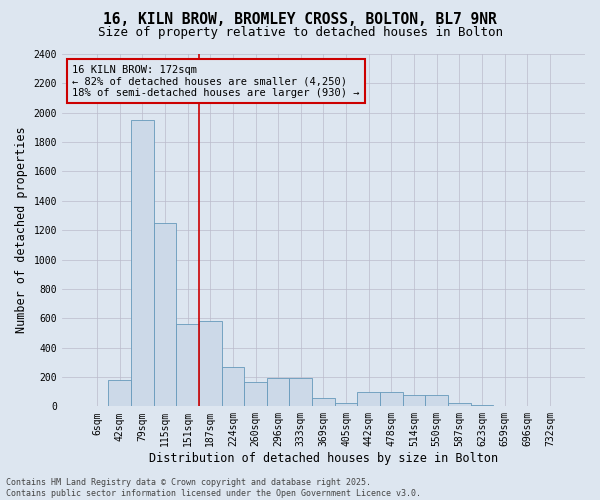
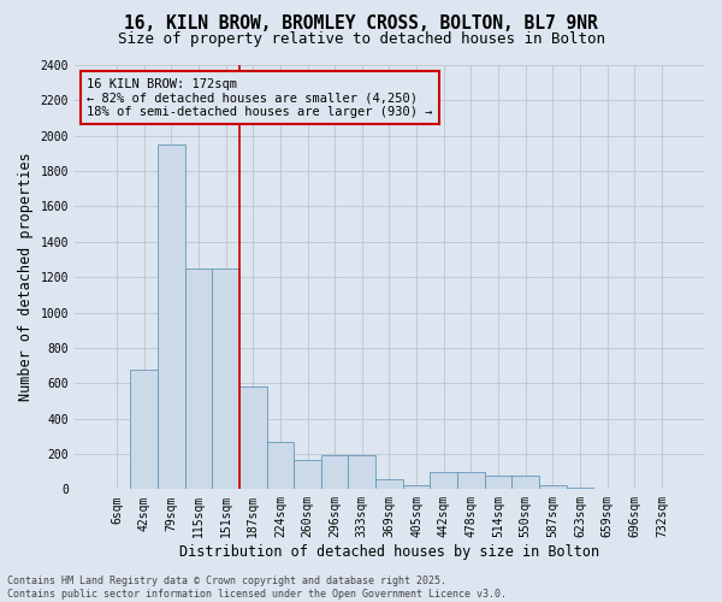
42sqm: 180 -> 680
151sqm: 560 -> 1250
